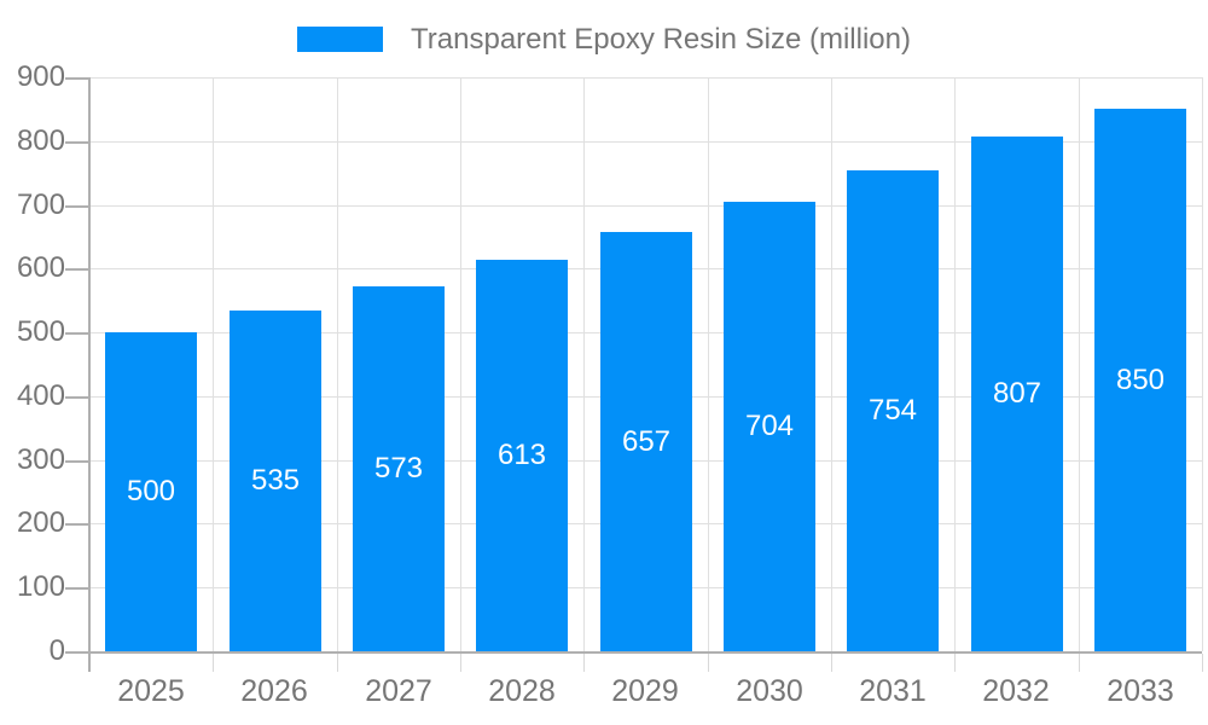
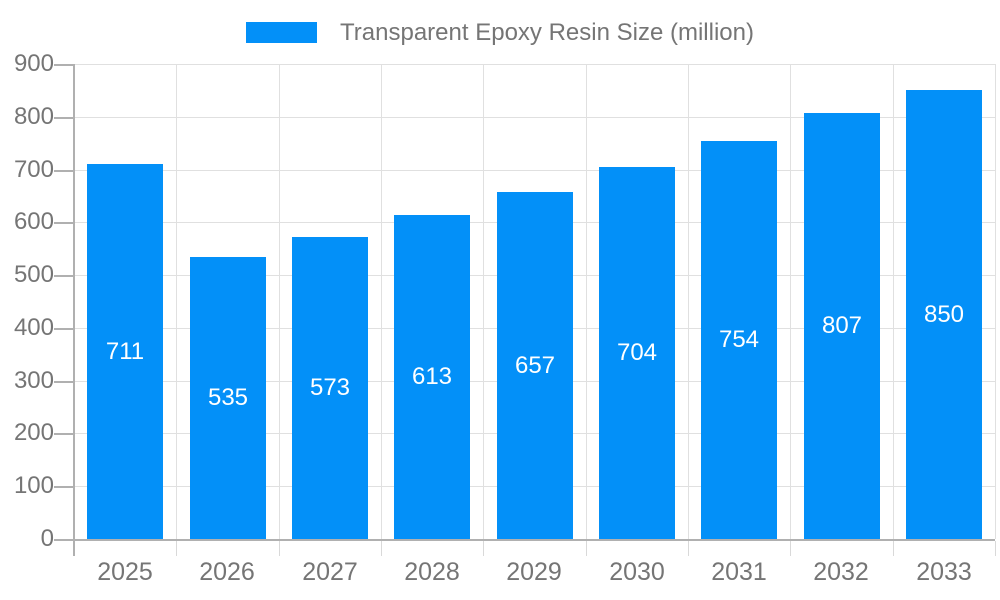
2025: 500 -> 711
